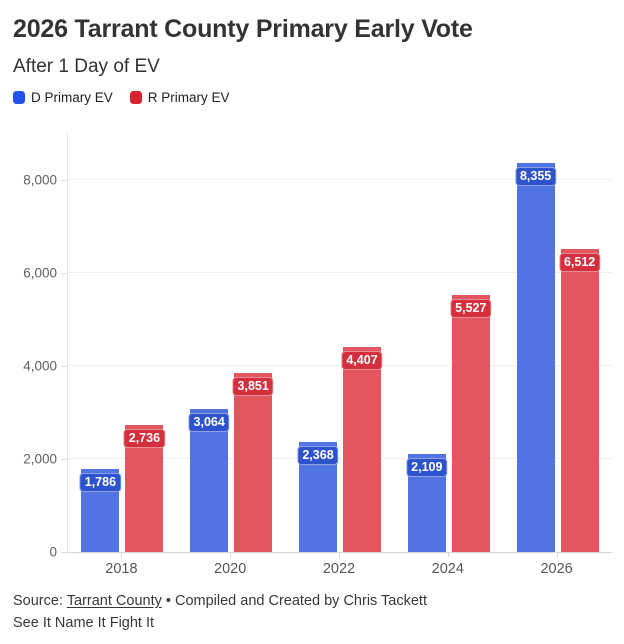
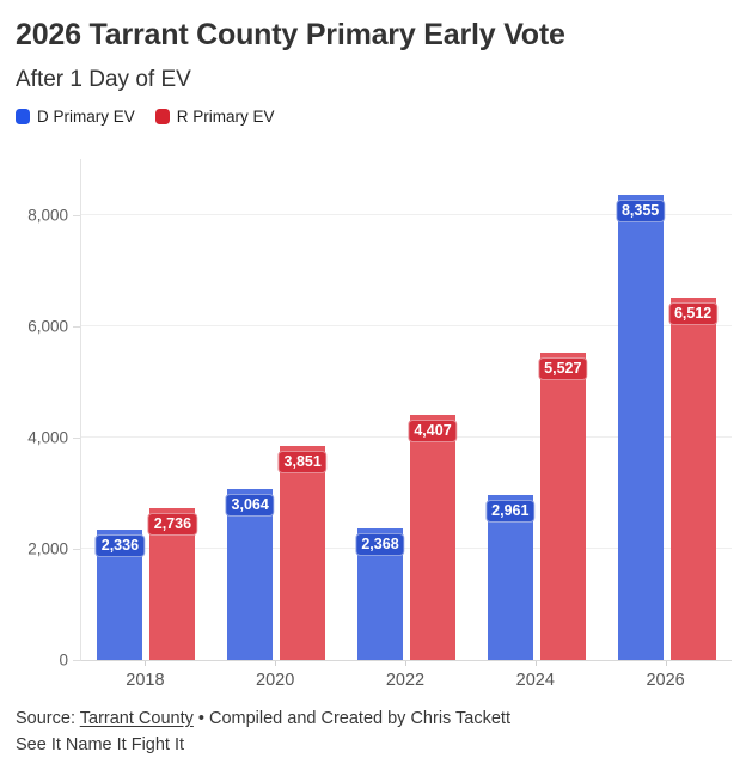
D Primary EV/2018: 1,786 -> 2,336
D Primary EV/2024: 2,109 -> 2,961
